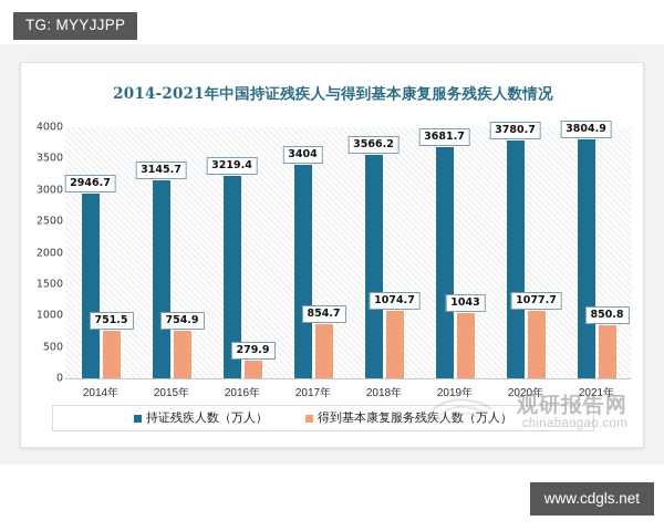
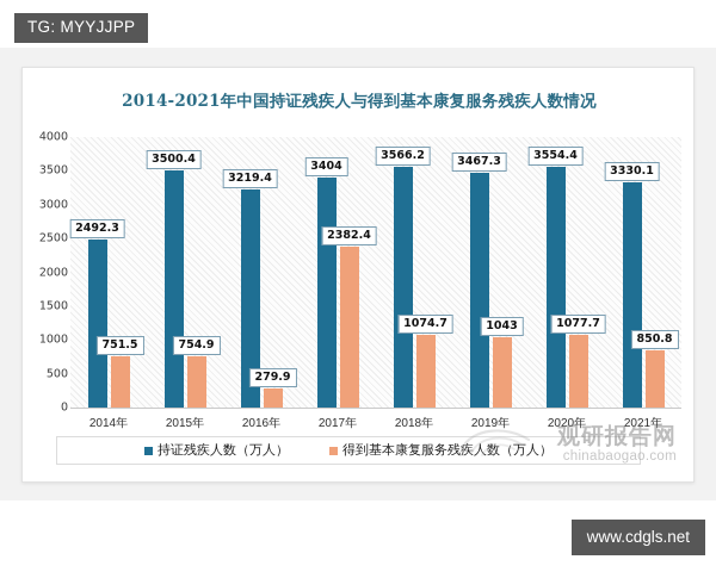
持证残疾人数（万人）/2014年: 2946.7 -> 2492.3
持证残疾人数（万人）/2015年: 3145.7 -> 3500.4
得到基本康复服务残疾人数（万人）/2017年: 854.7 -> 2382.4
持证残疾人数（万人）/2019年: 3681.7 -> 3467.3
持证残疾人数（万人）/2020年: 3780.7 -> 3554.4
持证残疾人数（万人）/2021年: 3804.9 -> 3330.1
